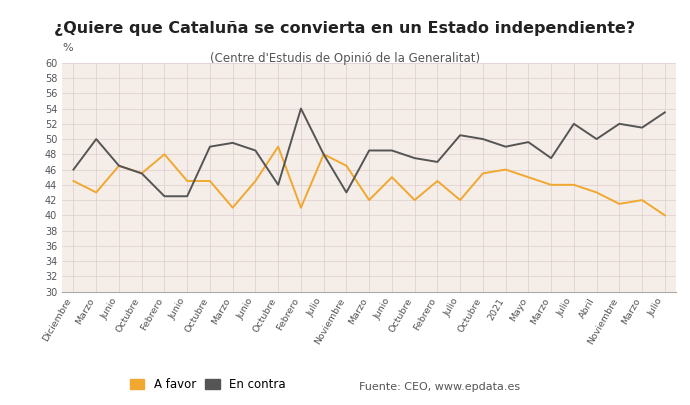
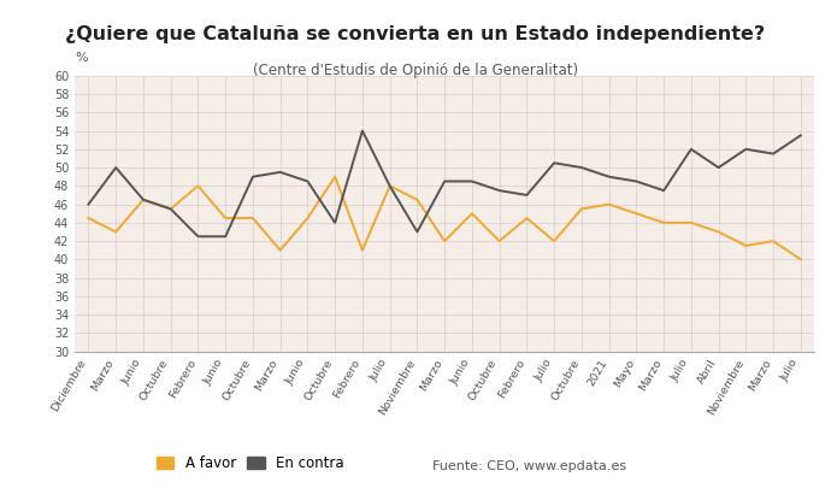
En contra/Mayo: 49.6 -> 48.5
